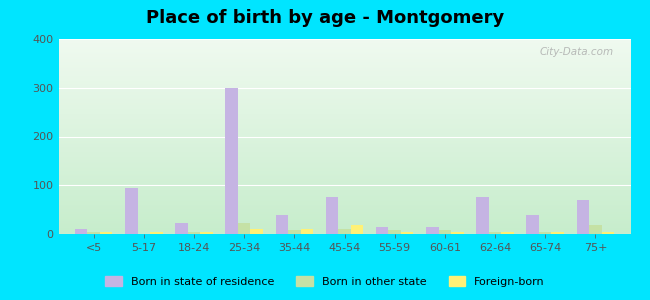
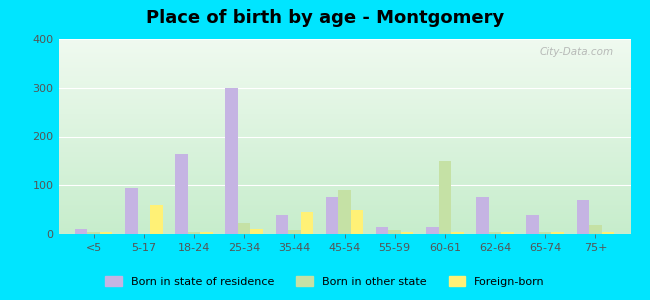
Foreign-born/5-17: 5 -> 60
Born in state of residence/18-24: 22 -> 165
Foreign-born/35-44: 10 -> 45
Born in other state/45-54: 10 -> 90
Foreign-born/45-54: 18 -> 50
Born in other state/60-61: 8 -> 150
